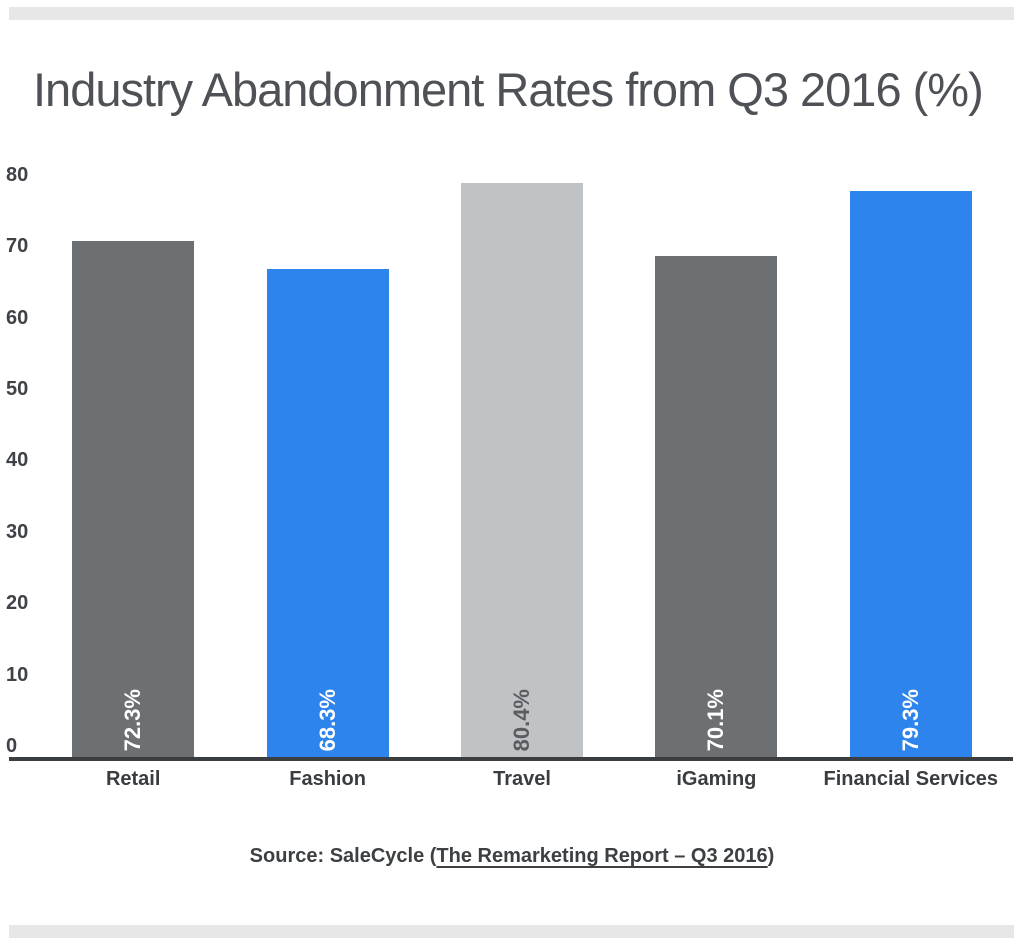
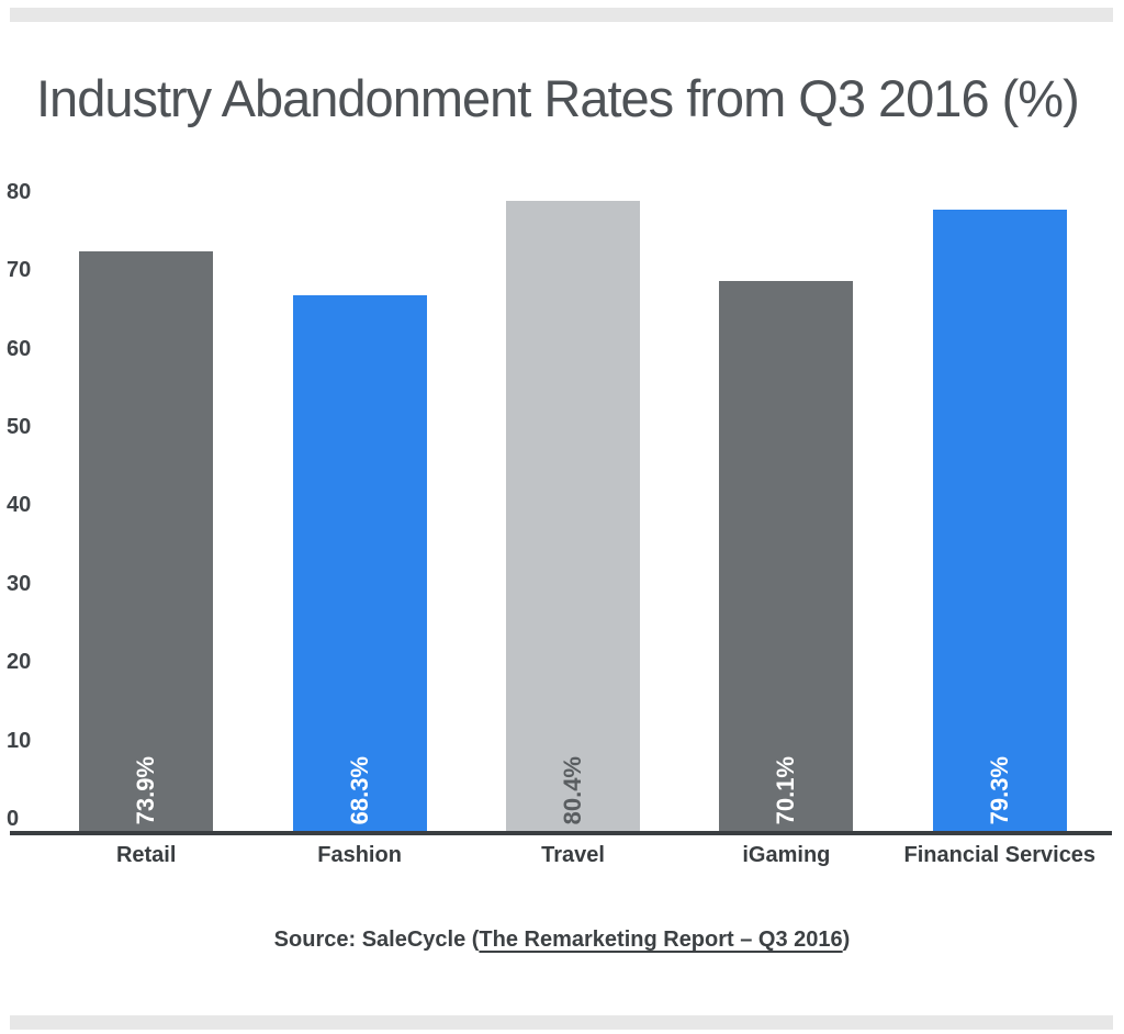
Retail: 72.3% -> 73.9%
